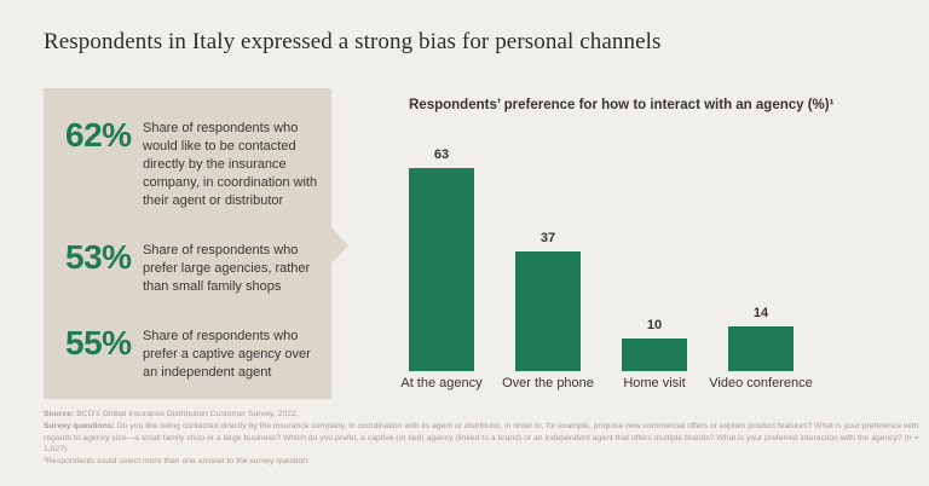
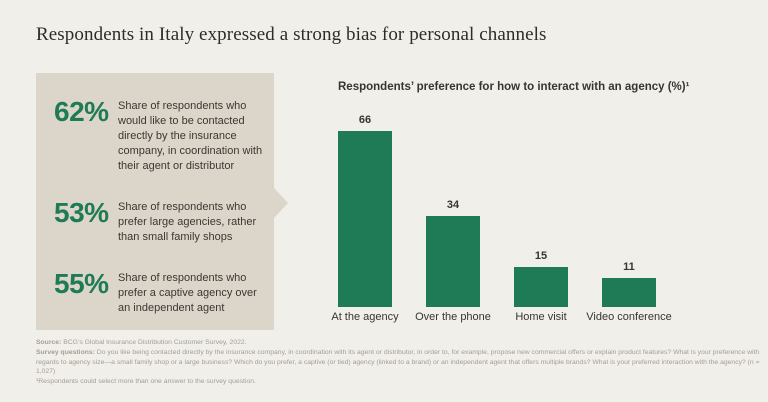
At the agency: 63 -> 66
Over the phone: 37 -> 34
Home visit: 10 -> 15
Video conference: 14 -> 11
